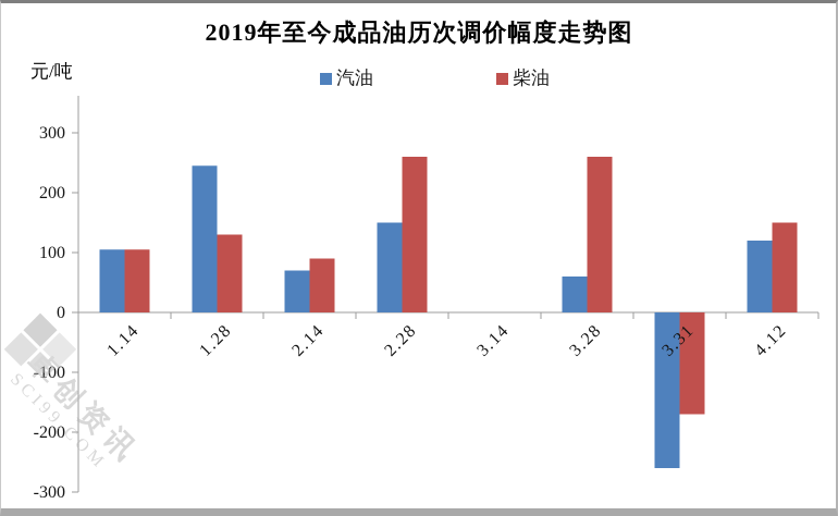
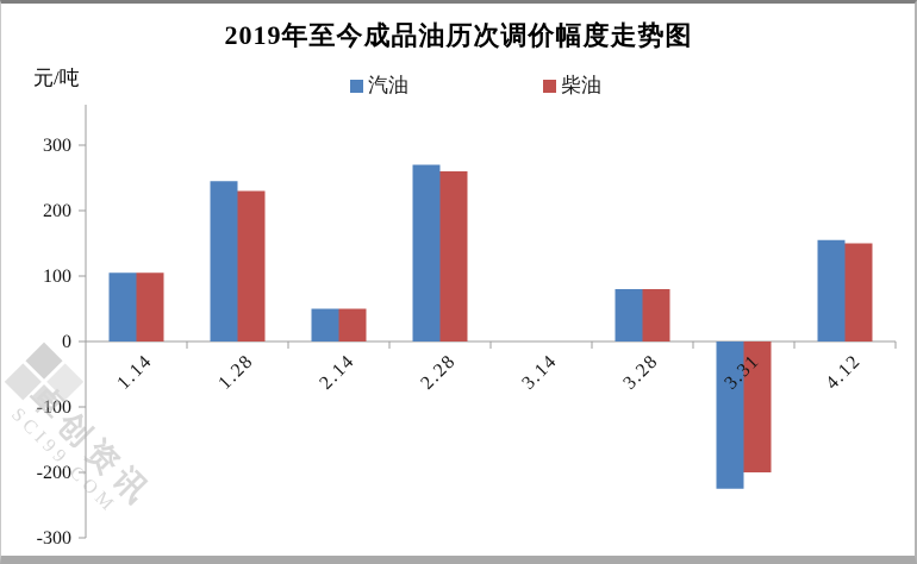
柴油/1.28: 130 -> 230
汽油/2.14: 70 -> 50
柴油/2.14: 90 -> 50
汽油/2.28: 150 -> 270
汽油/3.28: 60 -> 80
柴油/3.28: 260 -> 80
汽油/3.31: -260 -> -220
柴油/3.31: -170 -> -200
汽油/4.12: 120 -> 160
